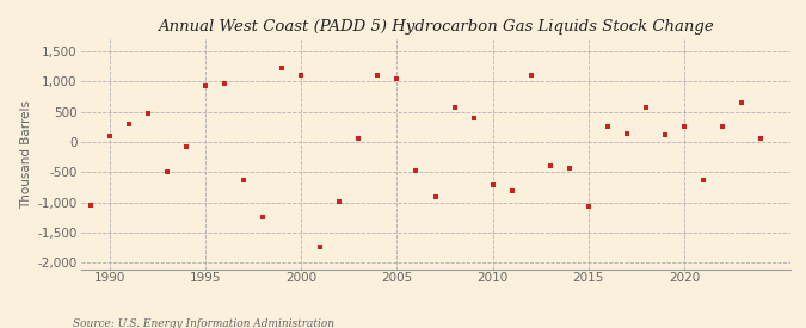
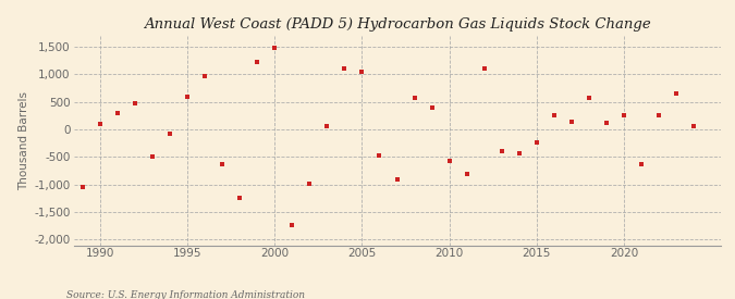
1995: 930 -> 600
2000: 1,100 -> 1,480
2010: -710 -> -580
2015: -1,060 -> -240
